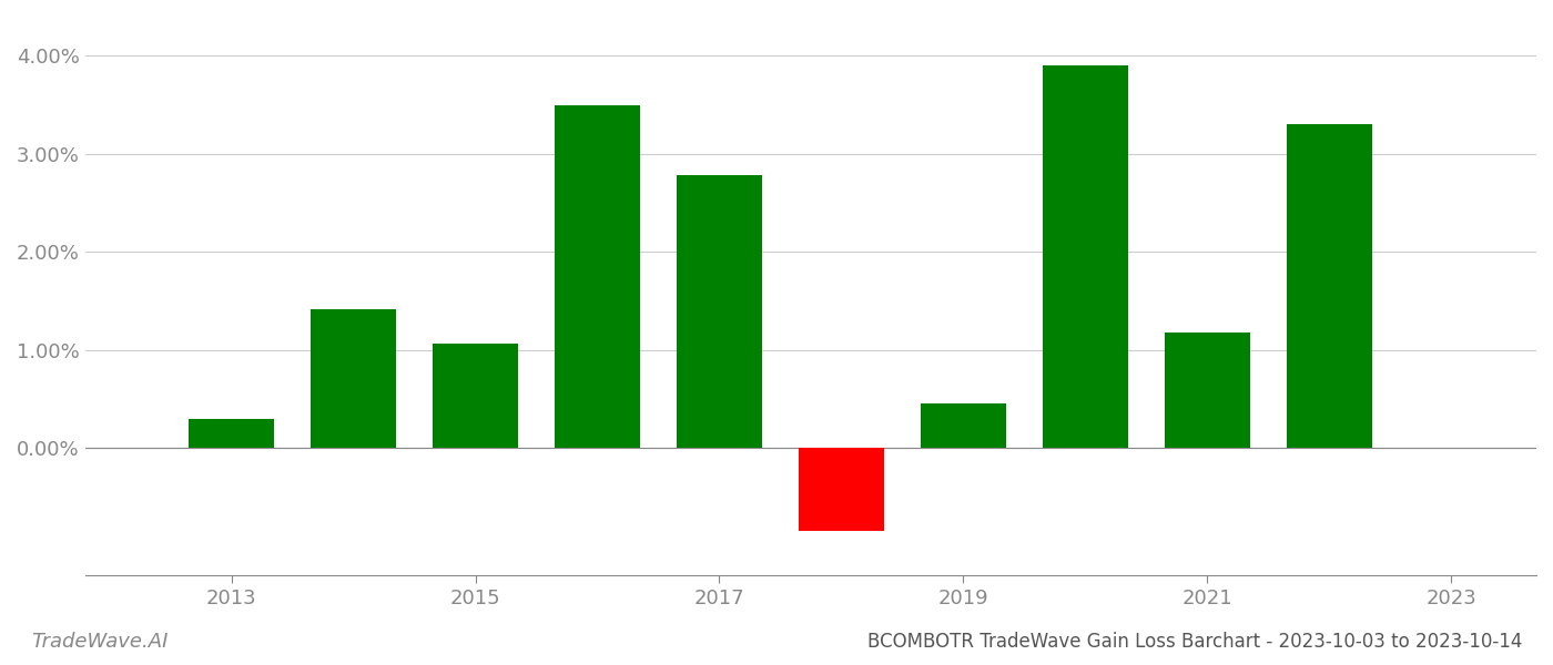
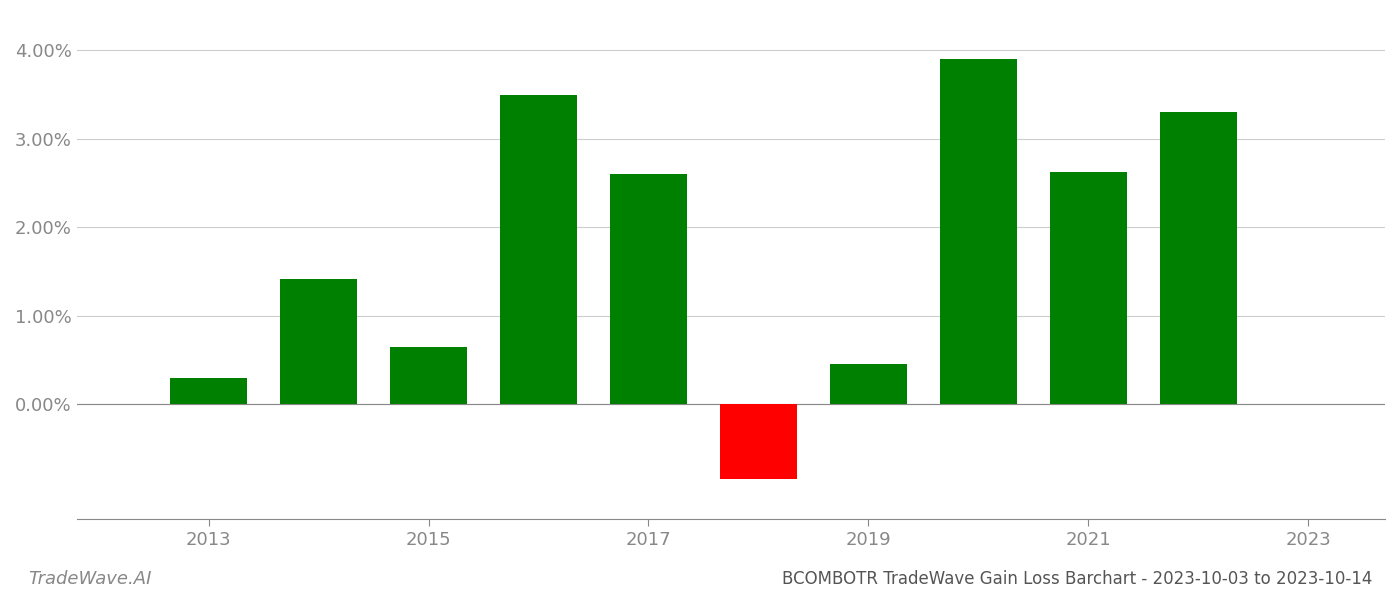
2015: 1.06% -> 0.65%
2017: 2.78% -> 2.60%
2021: 1.18% -> 2.63%
